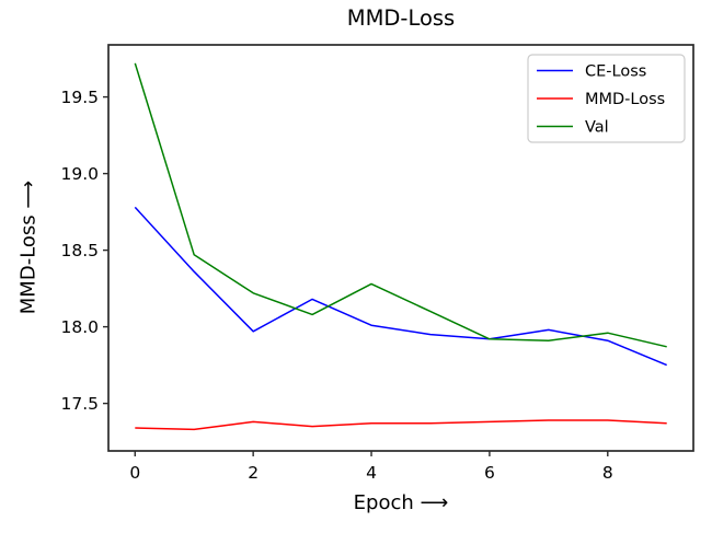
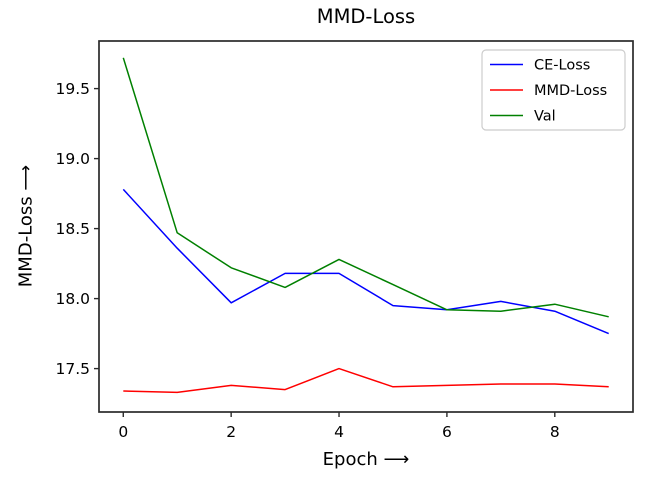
CE-Loss/4: 18.01 -> 18.18
MMD-Loss/4: 17.37 -> 17.50
